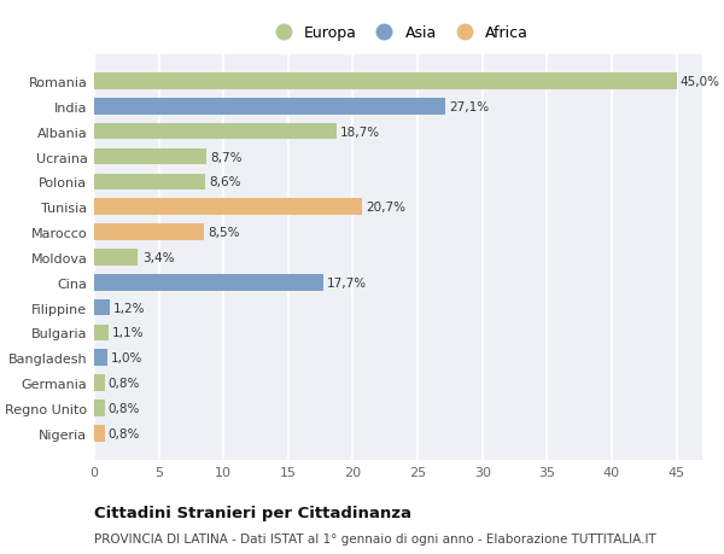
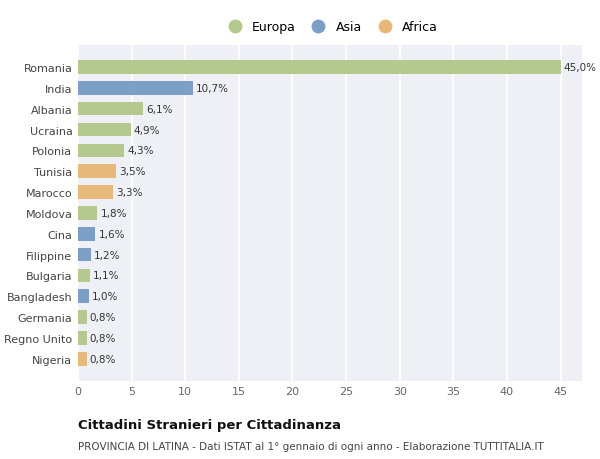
India: 27,1% -> 10,7%
Albania: 18,7% -> 6,1%
Ucraina: 8,7% -> 4,9%
Polonia: 8,6% -> 4,3%
Tunisia: 20,7% -> 3,5%
Marocco: 8,5% -> 3,3%
Moldova: 3,4% -> 1,8%
Cina: 17,7% -> 1,6%
